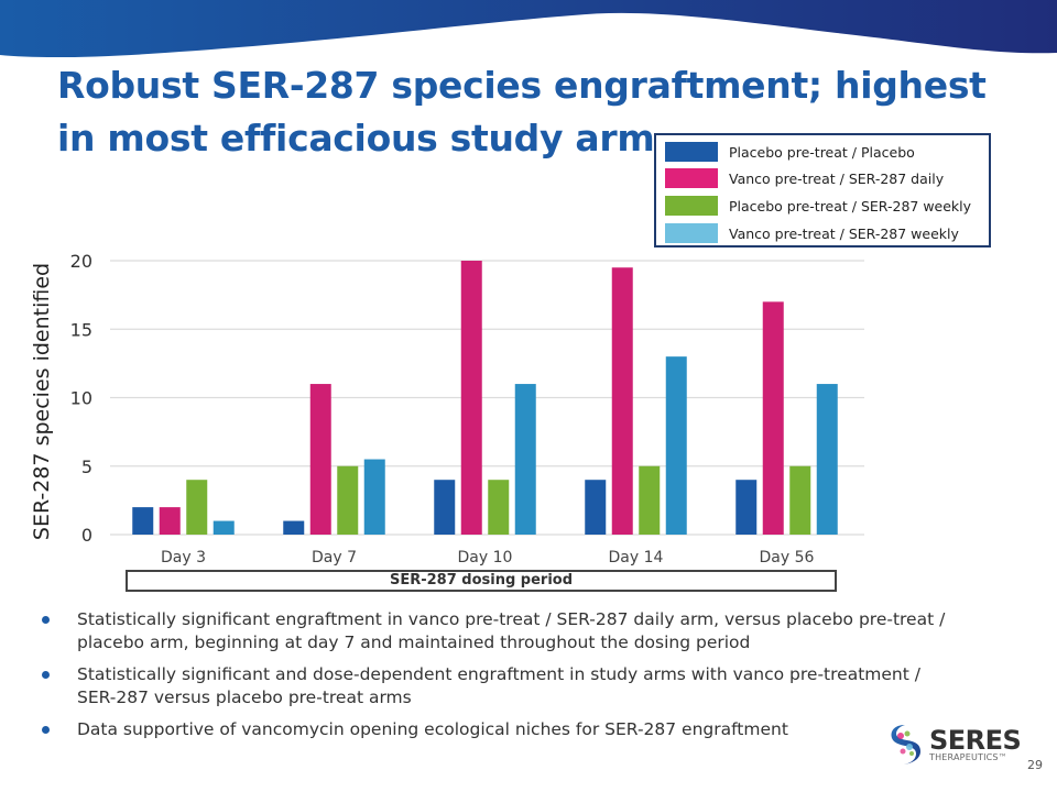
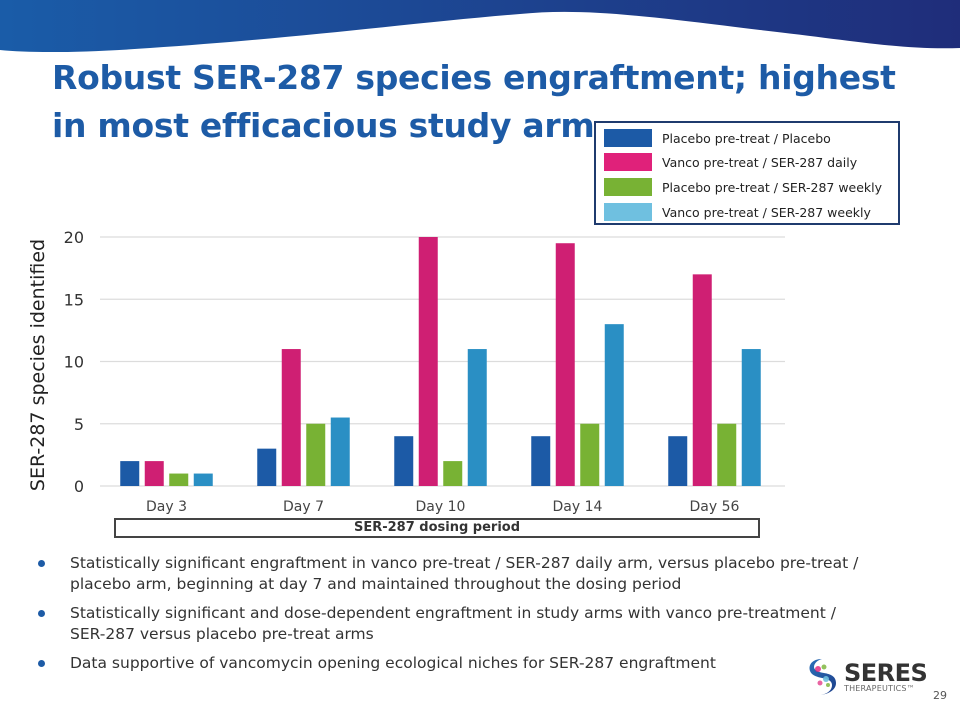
Placebo pre-treat / SER-287 weekly/Day 3: 4 -> 1
Placebo pre-treat / Placebo/Day 7: 1 -> 3
Placebo pre-treat / SER-287 weekly/Day 10: 4 -> 2
